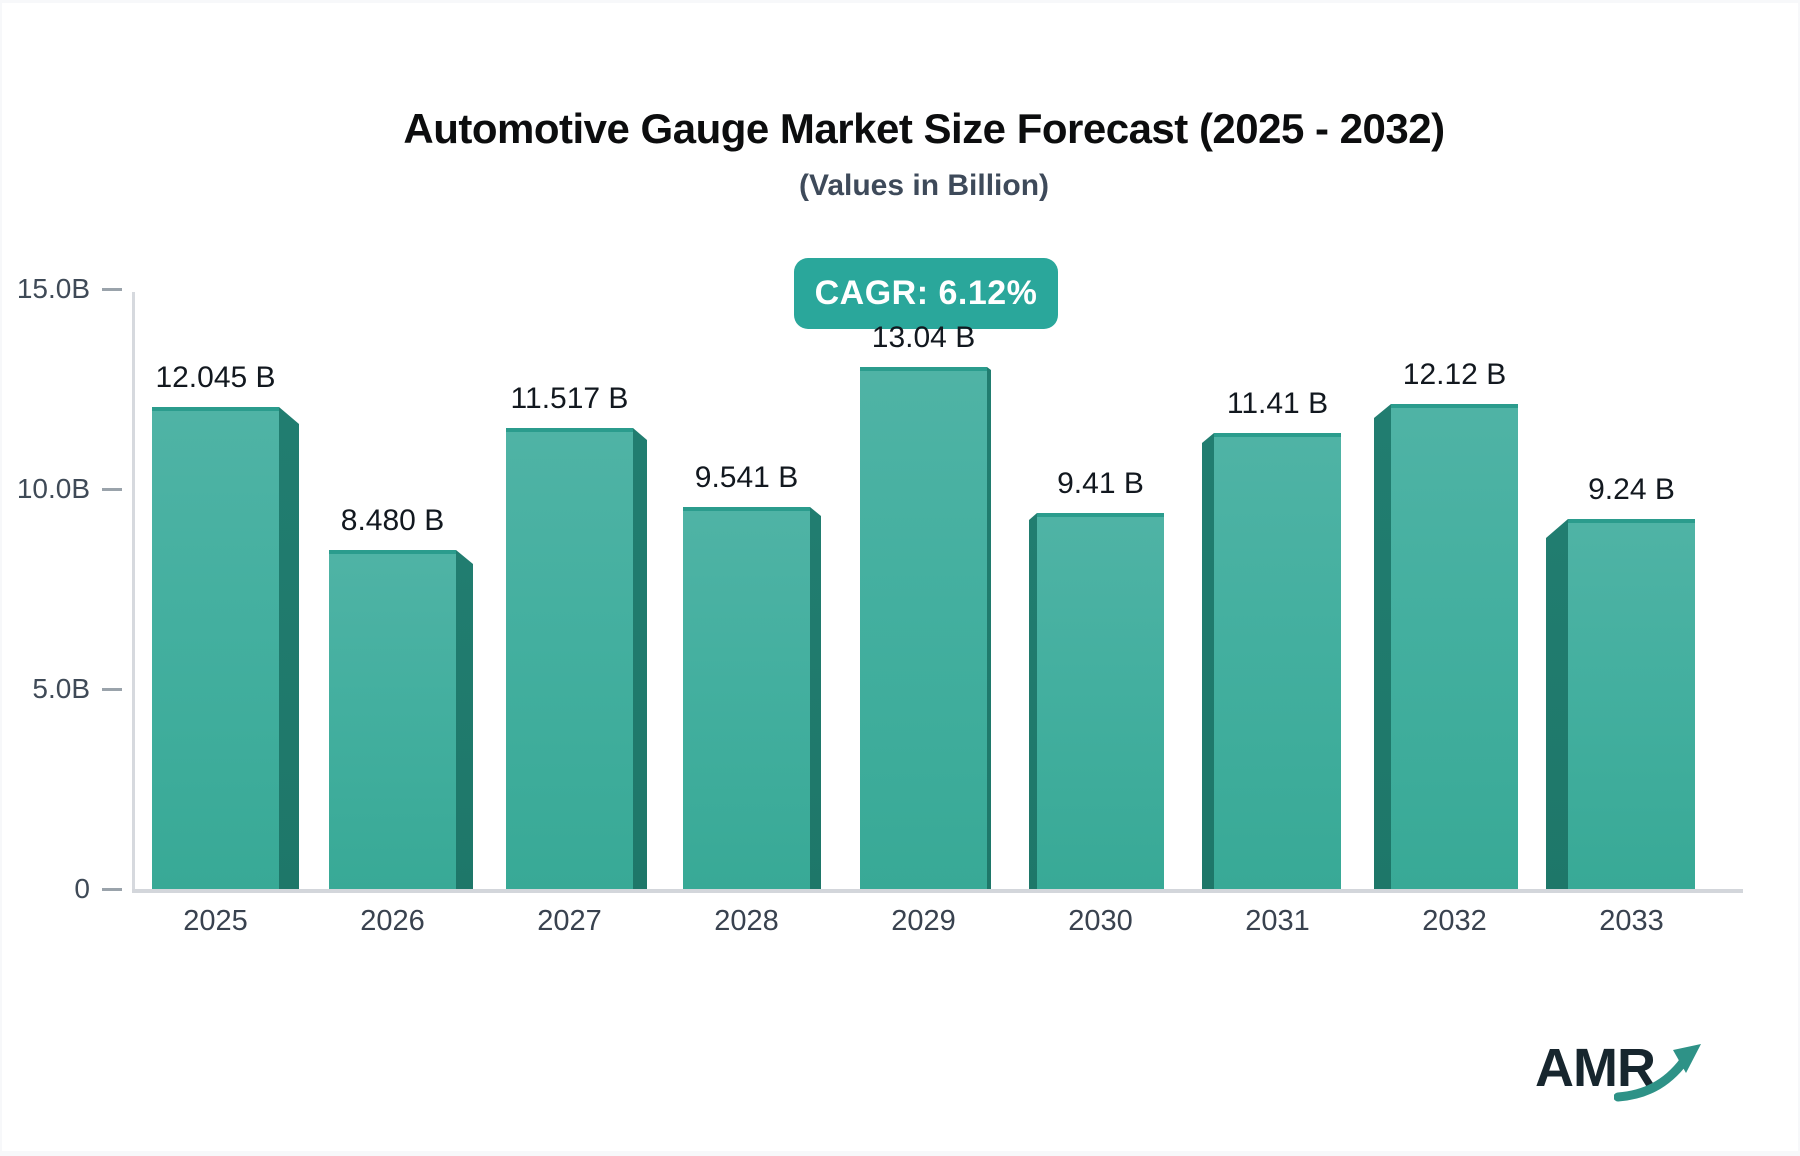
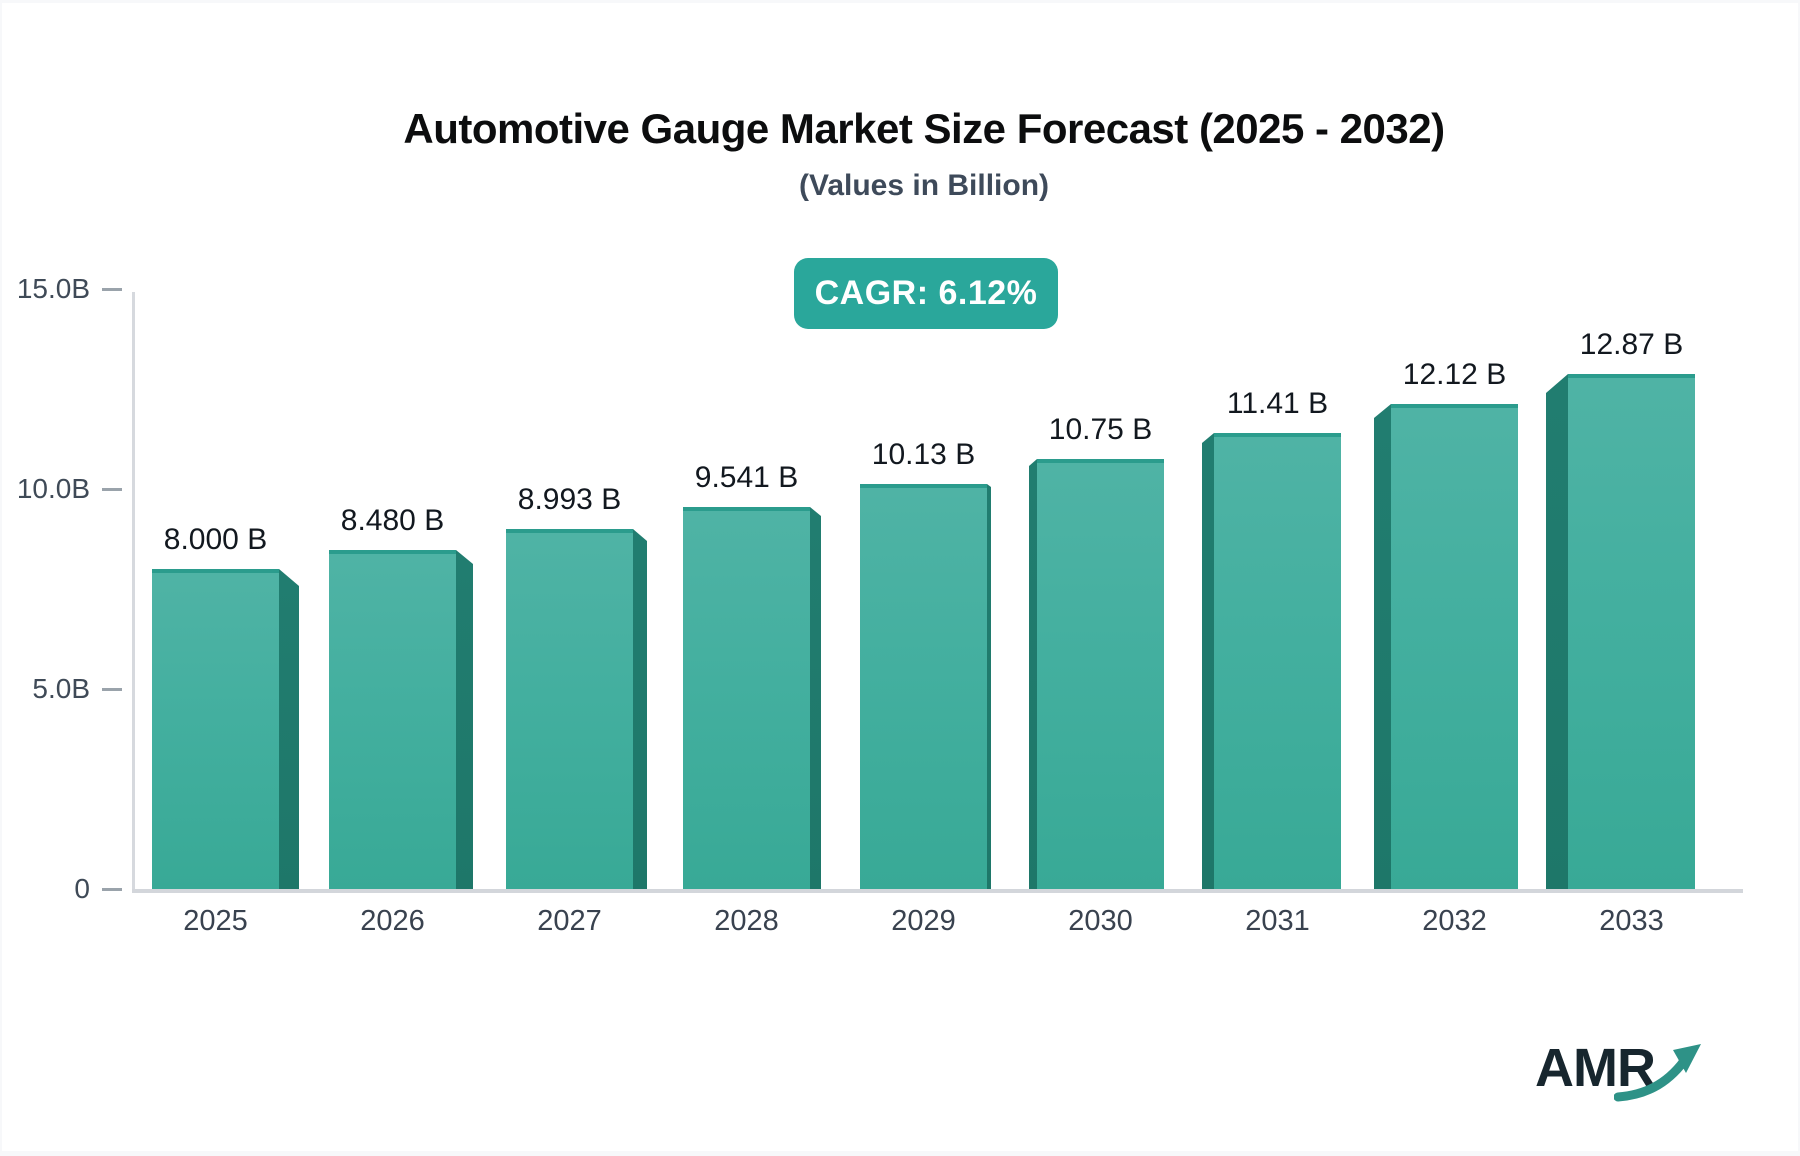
2025: 12.045 -> 8.000
2027: 11.517 -> 8.993
2029: 13.04 -> 10.13
2030: 9.41 -> 10.75
2033: 9.24 -> 12.87
